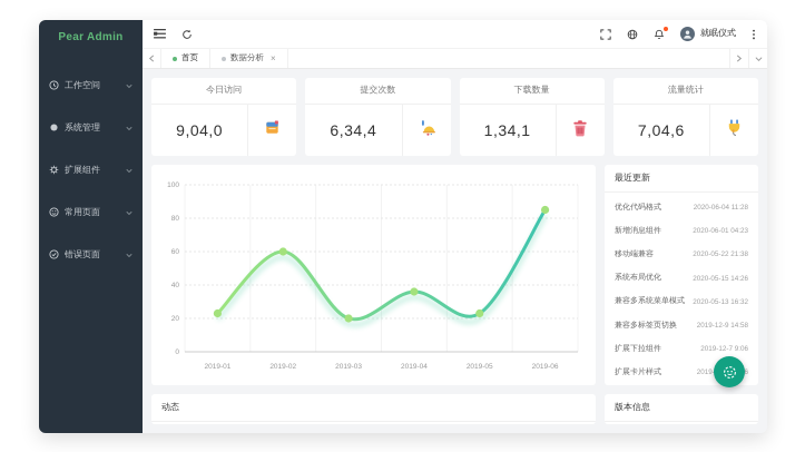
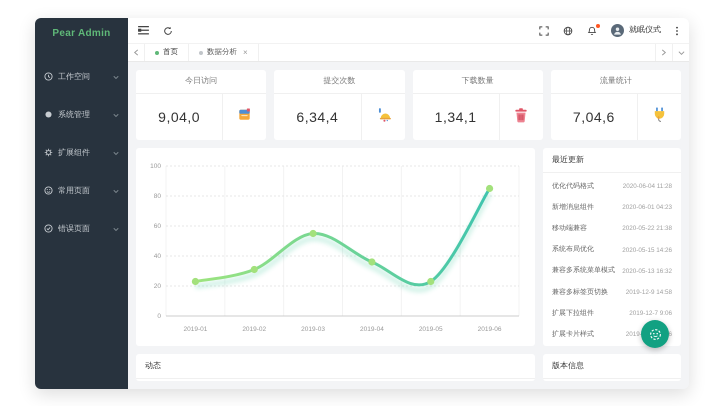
2019-02: 60 -> 31
2019-03: 20 -> 55
